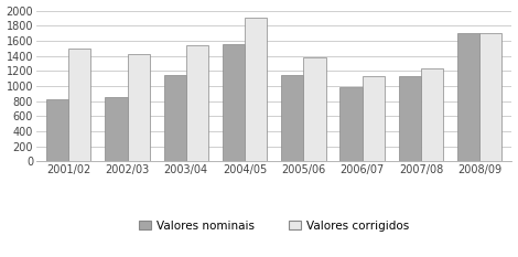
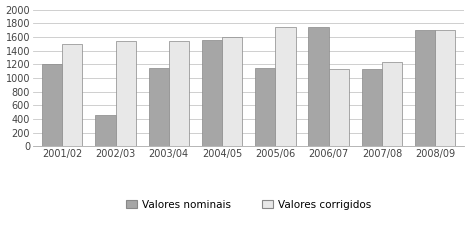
Valores nominais/2001/02: 820 -> 1200
Valores nominais/2002/03: 860 -> 460
Valores corrigidos/2002/03: 1430 -> 1540
Valores corrigidos/2004/05: 1900 -> 1600
Valores corrigidos/2005/06: 1380 -> 1740
Valores nominais/2006/07: 980 -> 1740
